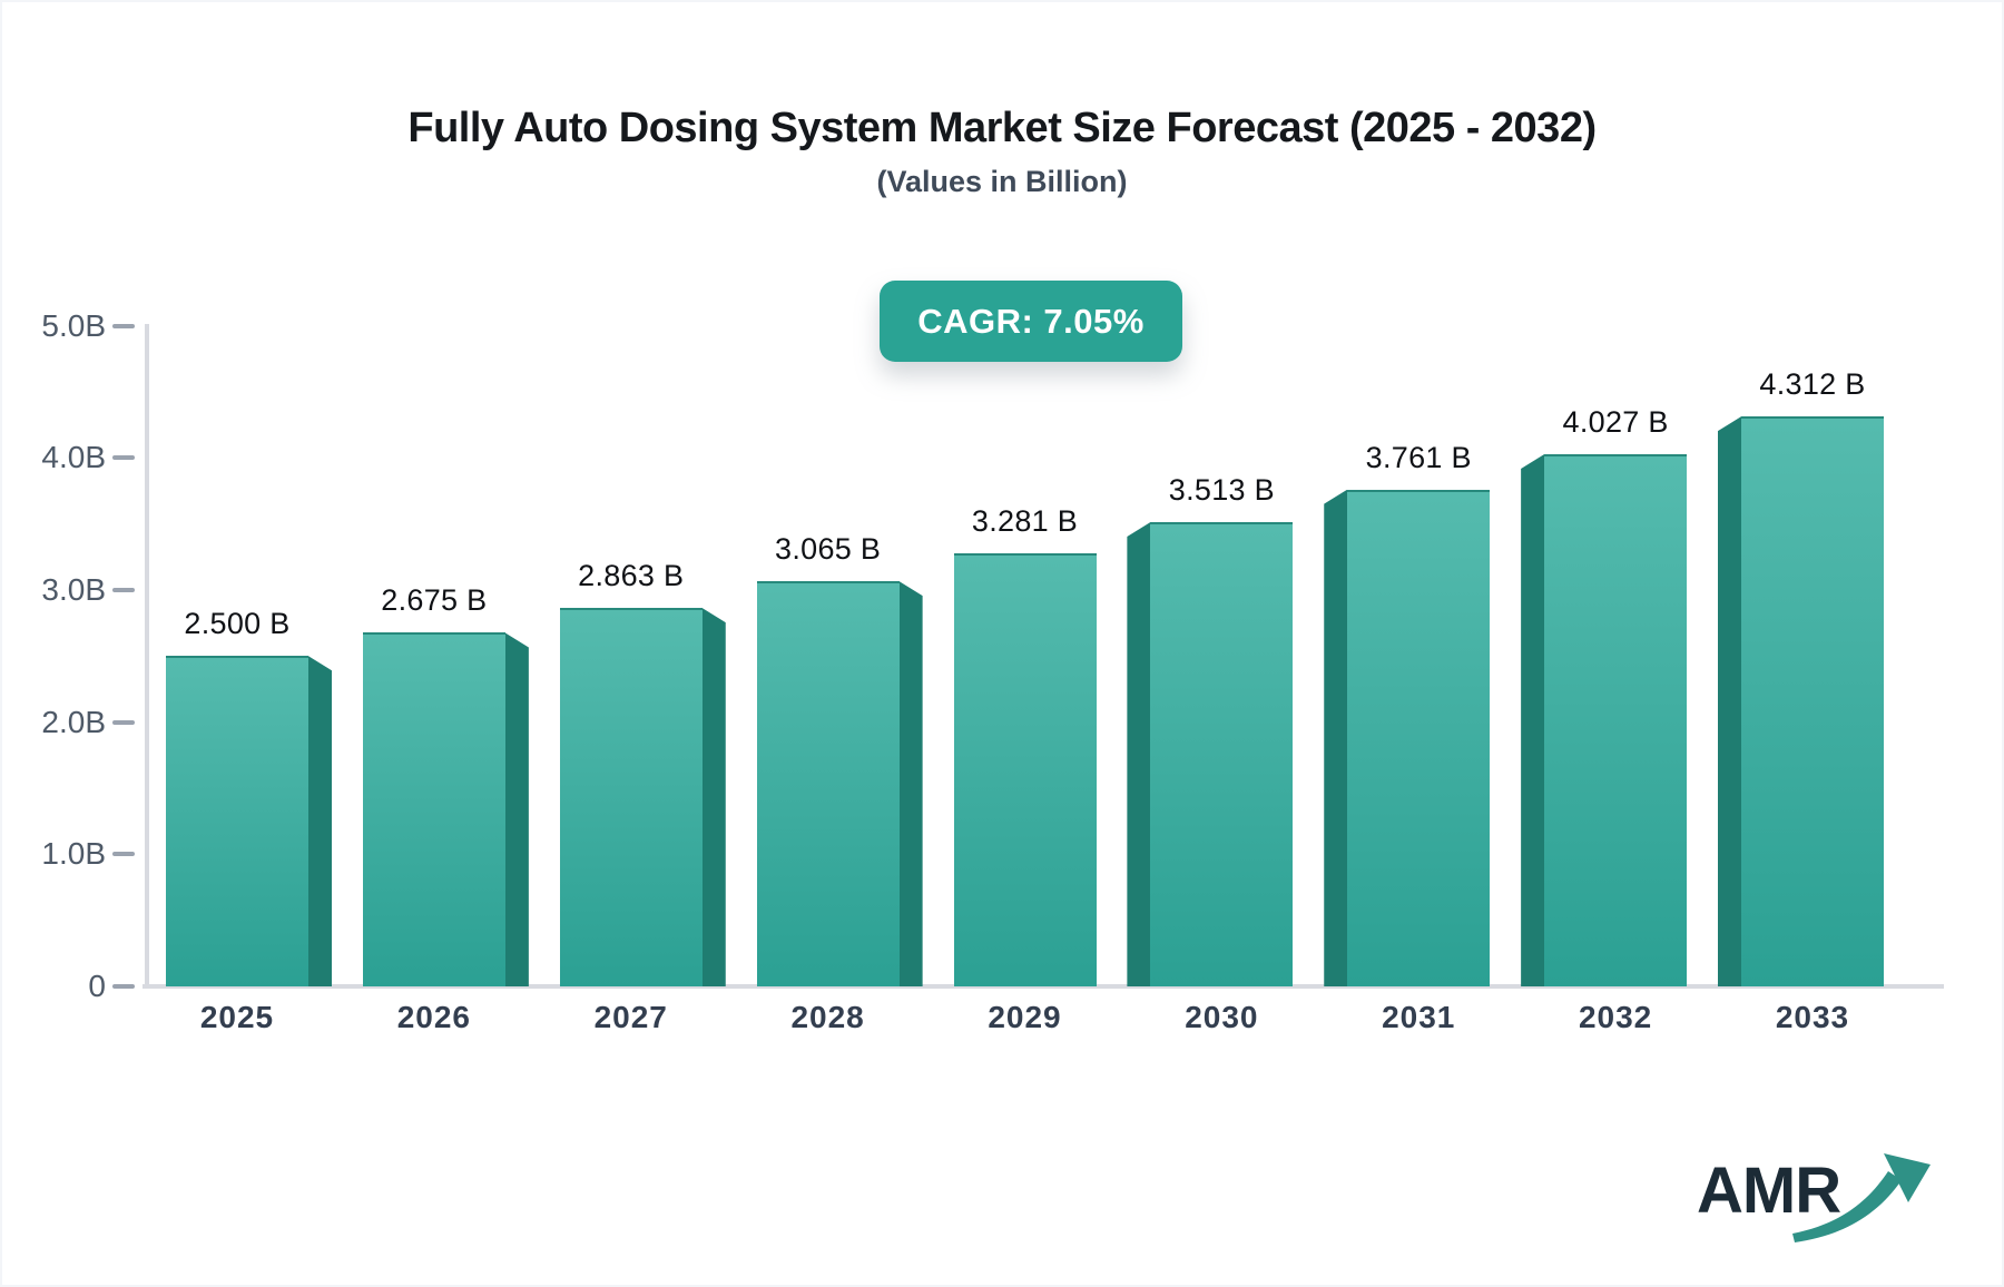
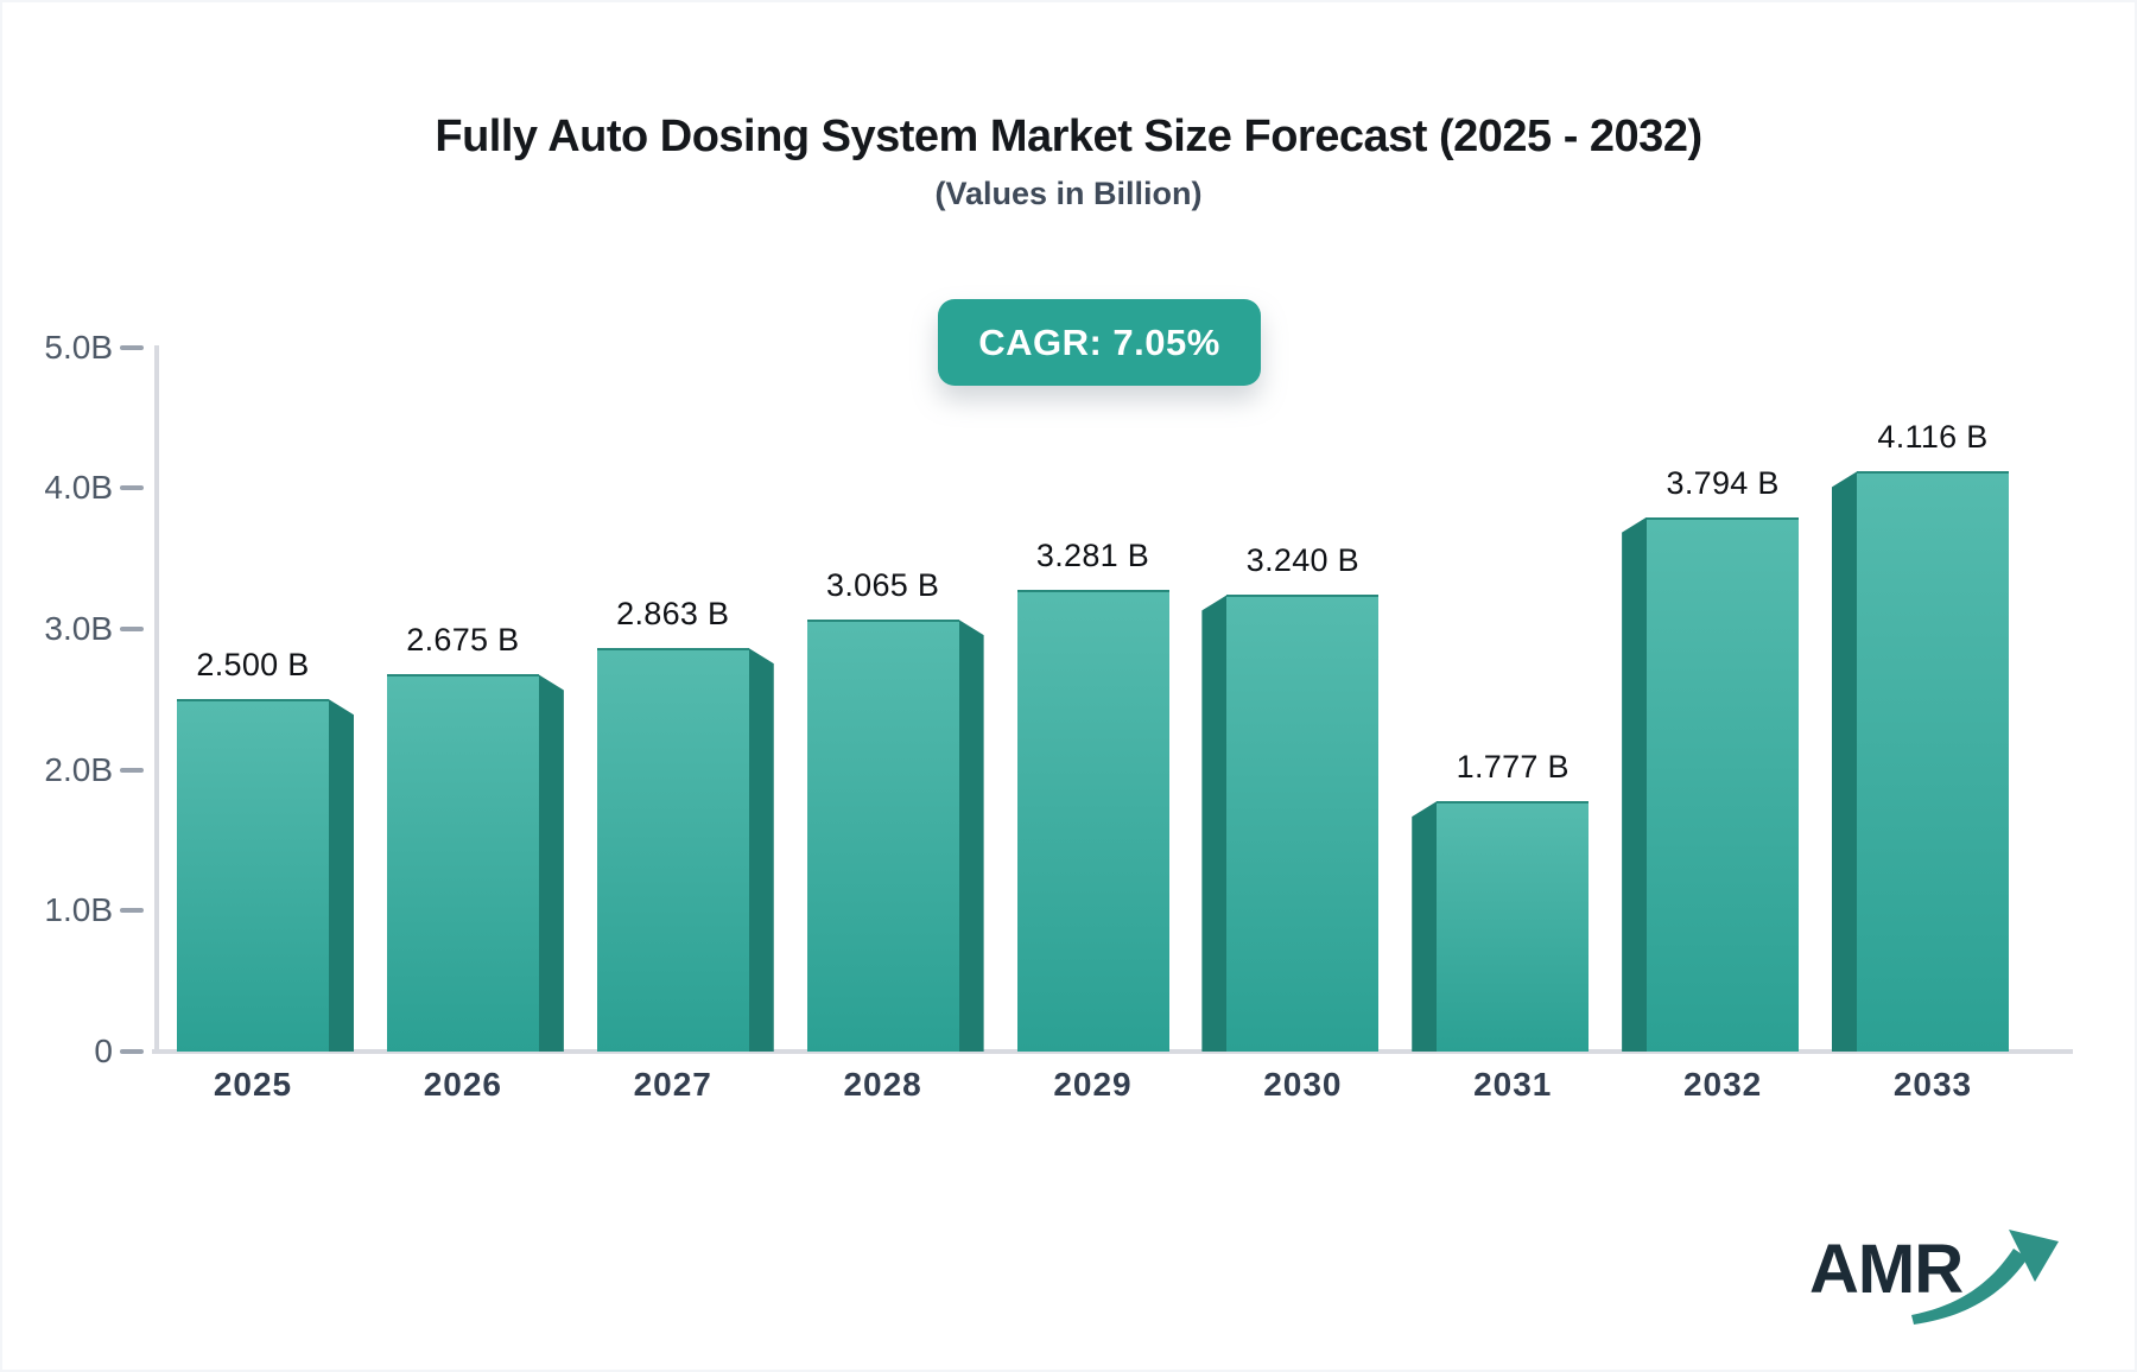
2030: 3.513 -> 3.240
2031: 3.761 -> 1.777
2032: 4.027 -> 3.794
2033: 4.312 -> 4.116
